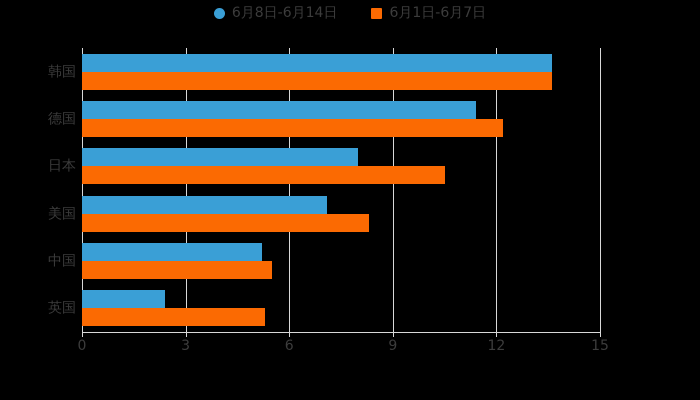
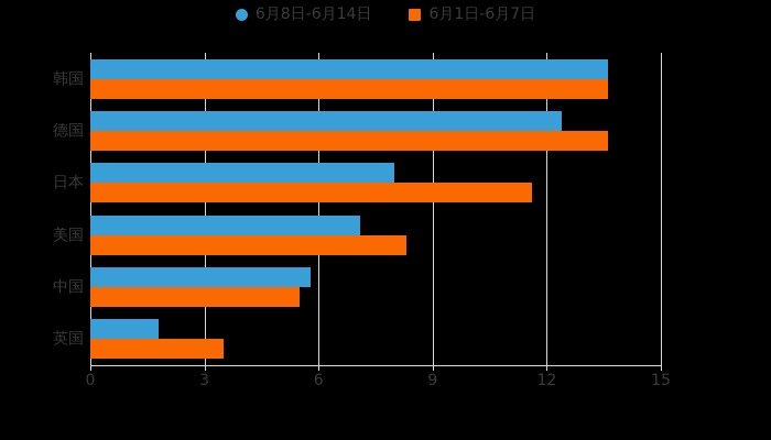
6月8日-6月14日/德国: 11.4 -> 12.4
6月1日-6月7日/德国: 12.2 -> 13.6
6月1日-6月7日/日本: 10.5 -> 11.6
6月8日-6月14日/中国: 5.2 -> 5.8
6月8日-6月14日/英国: 2.4 -> 1.8
6月1日-6月7日/英国: 5.3 -> 3.5
